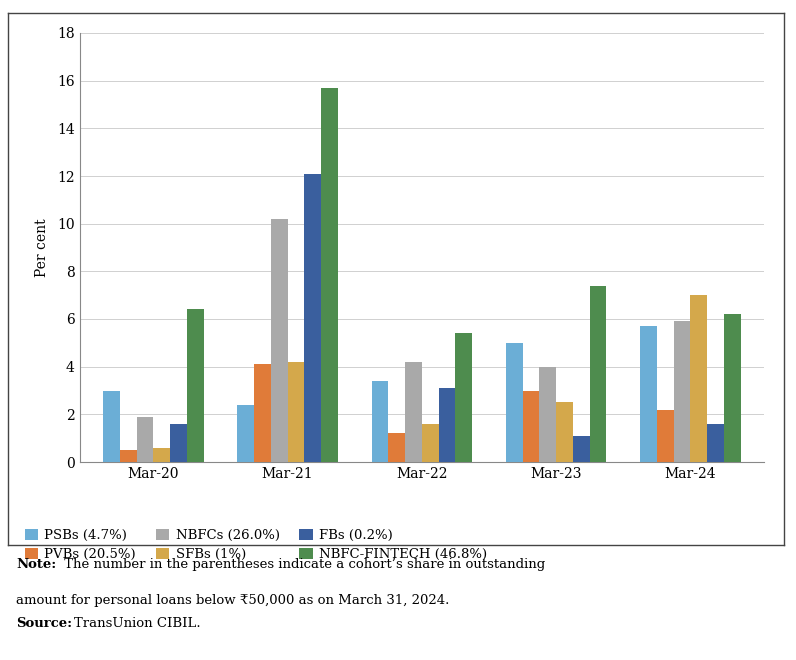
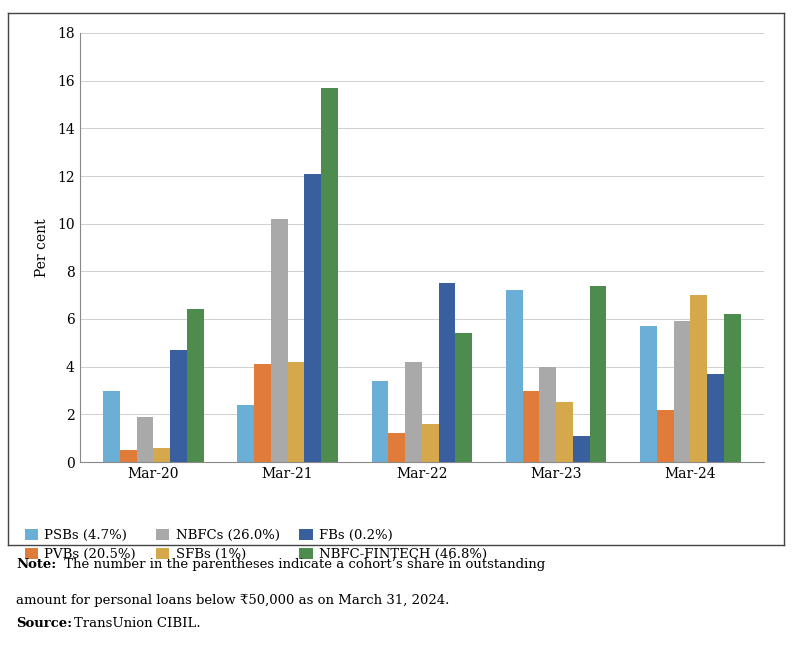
FBs (0.2%)/Mar-20: 1.6 -> 4.7
FBs (0.2%)/Mar-22: 3.1 -> 7.5
PSBs (4.7%)/Mar-23: 5.0 -> 7.2
FBs (0.2%)/Mar-24: 1.6 -> 3.7
